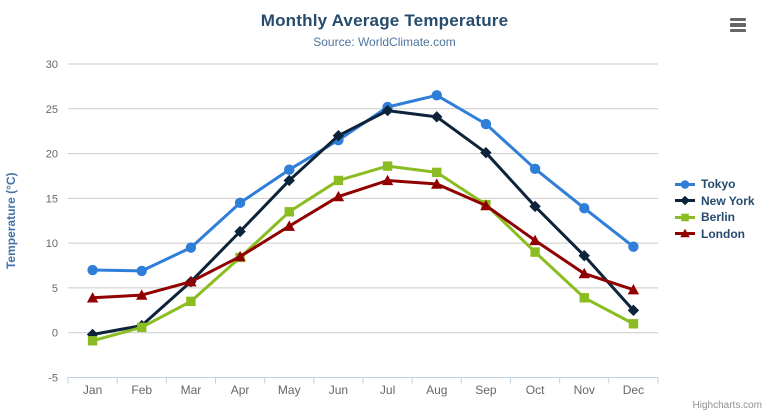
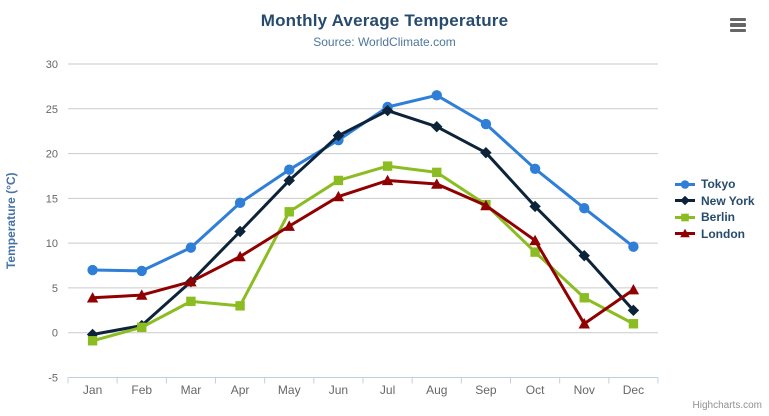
Berlin/Apr: 8 -> 3
New York/Aug: 24 -> 23
London/Nov: 7 -> 1
